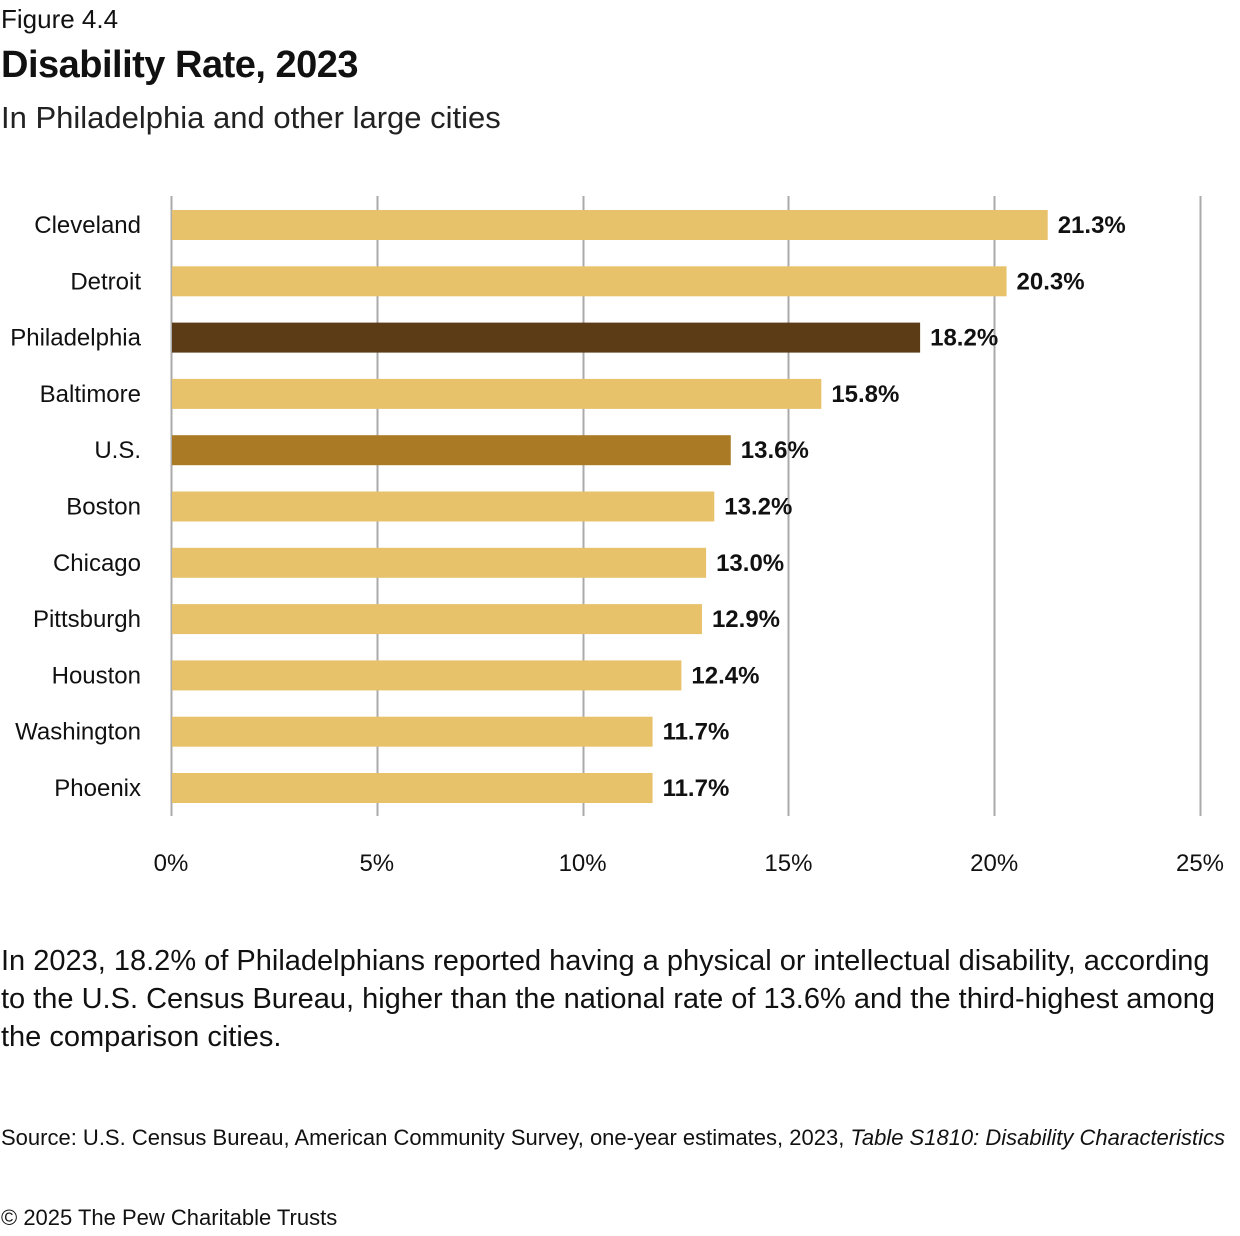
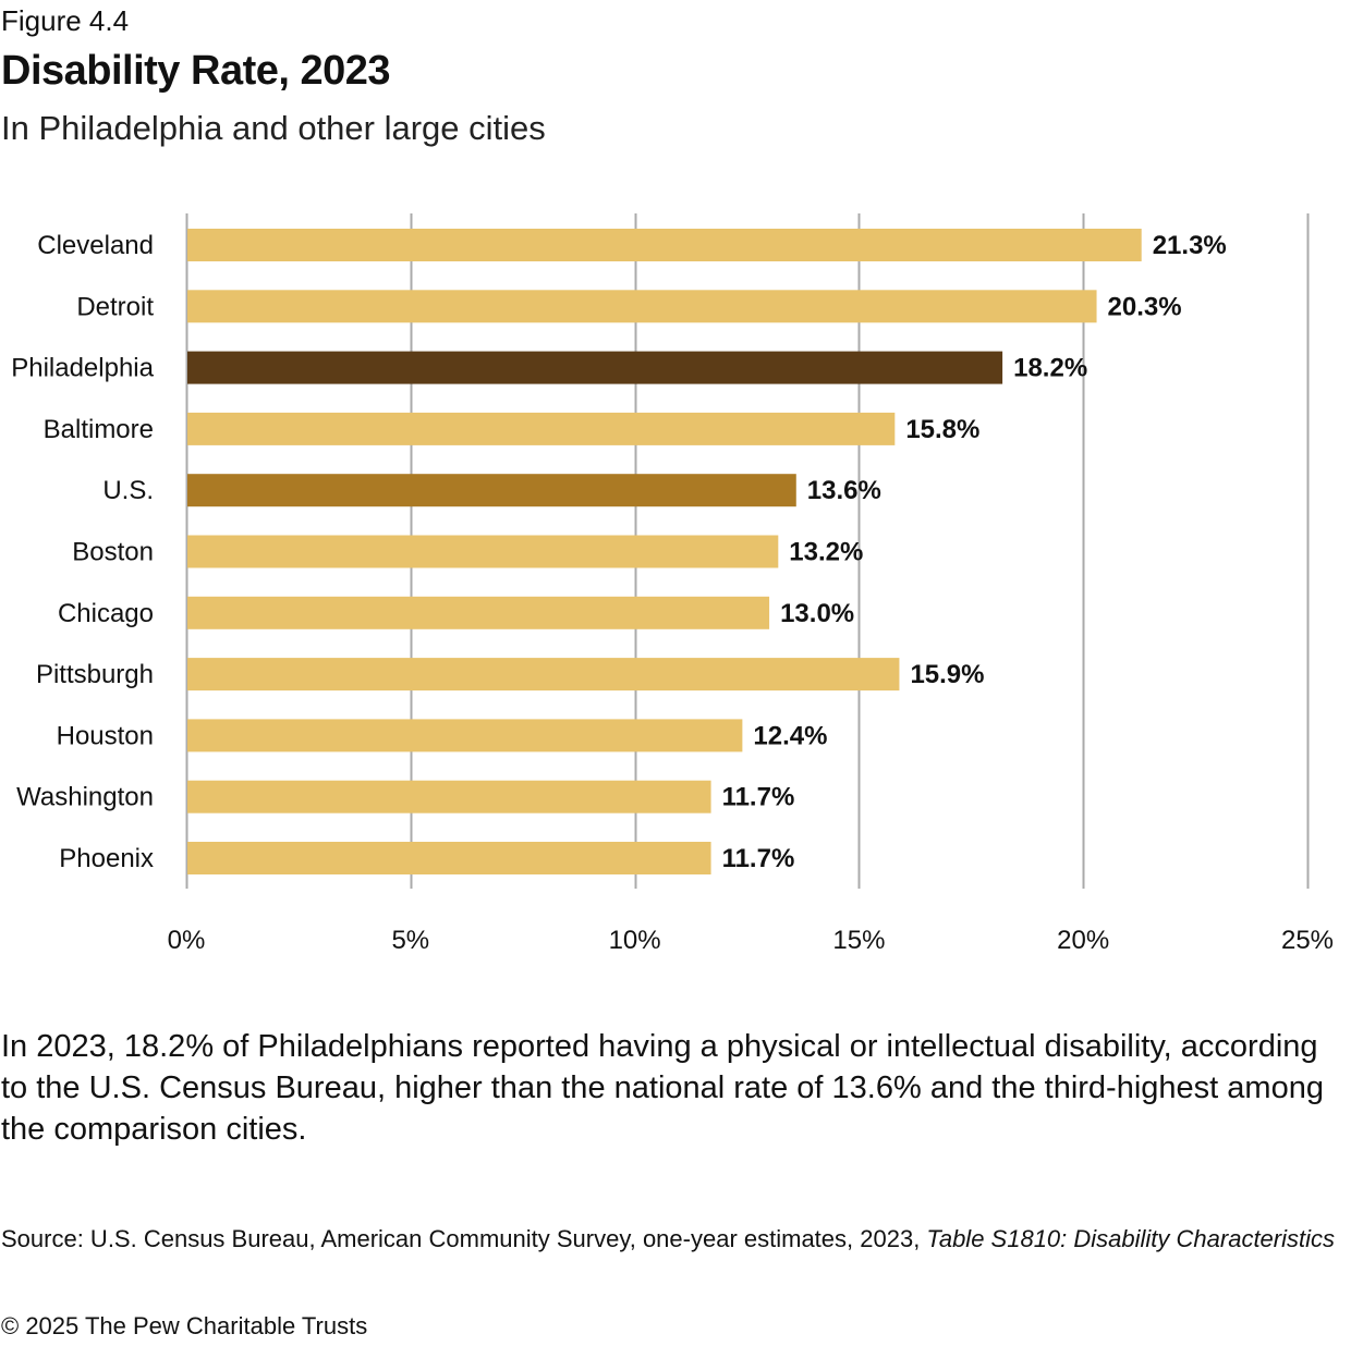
Pittsburgh: 12.9% -> 15.9%
